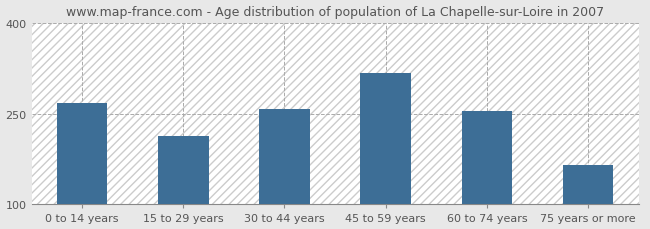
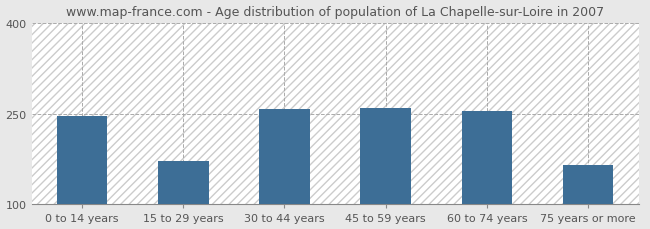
0 to 14 years: 268 -> 246
15 to 29 years: 213 -> 172
45 to 59 years: 318 -> 260
